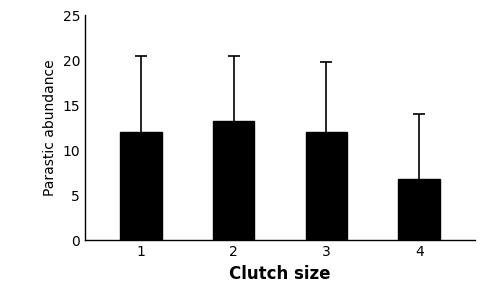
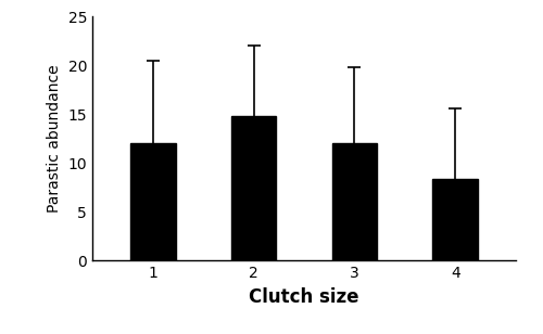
2: 13.3 -> 14.8
4: 6.8 -> 8.4
